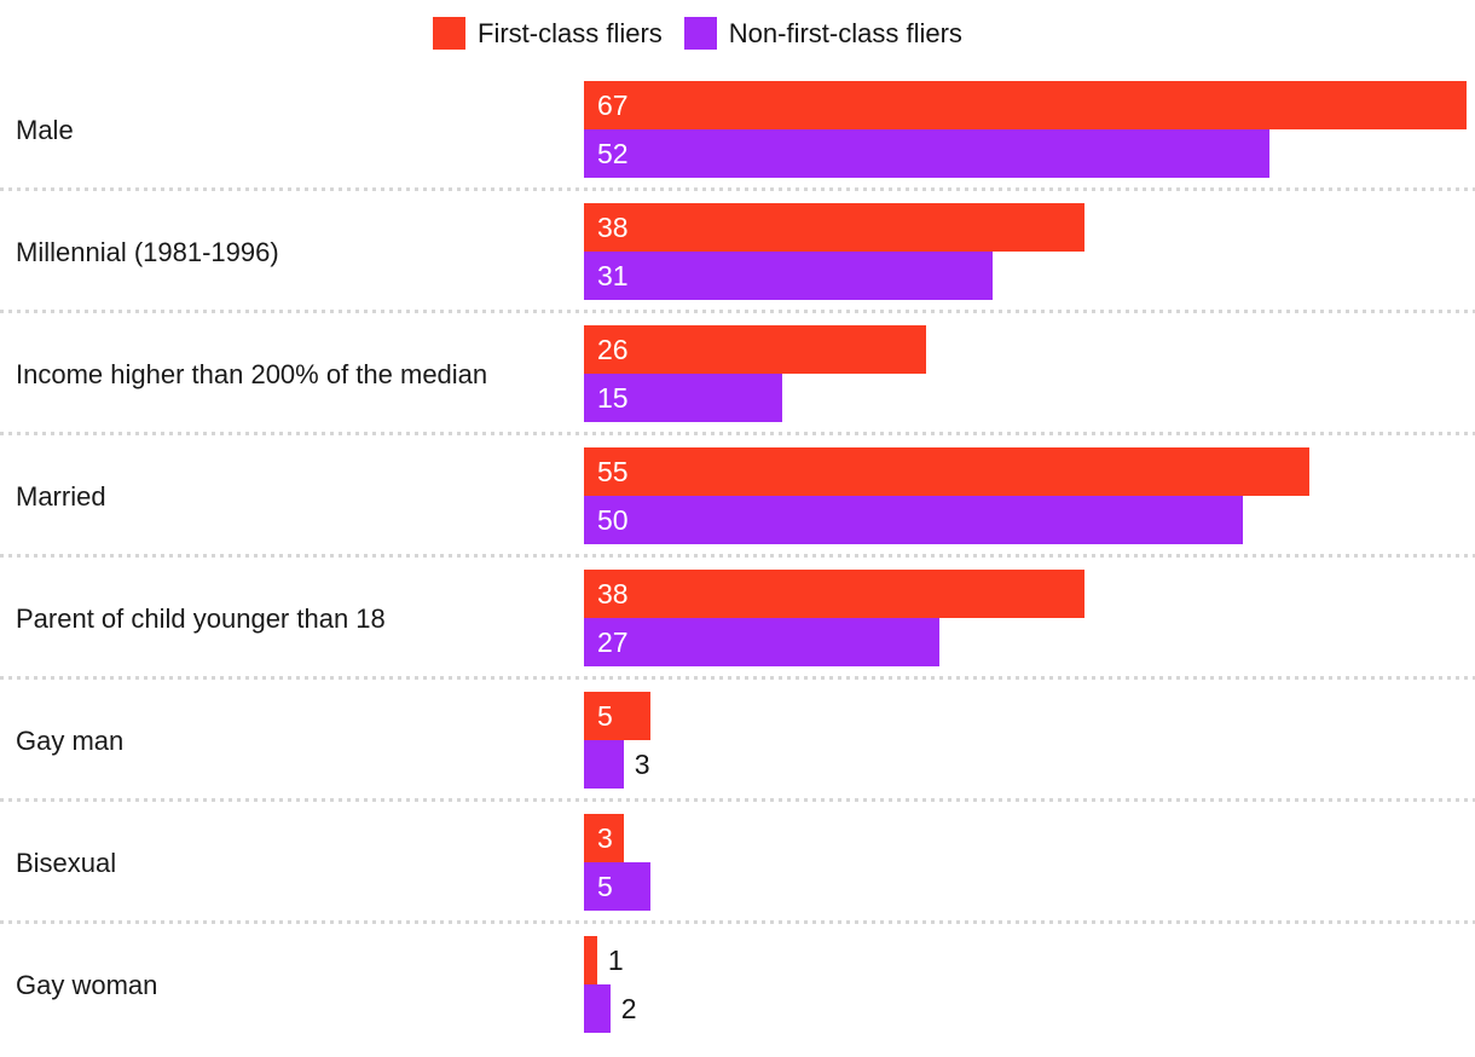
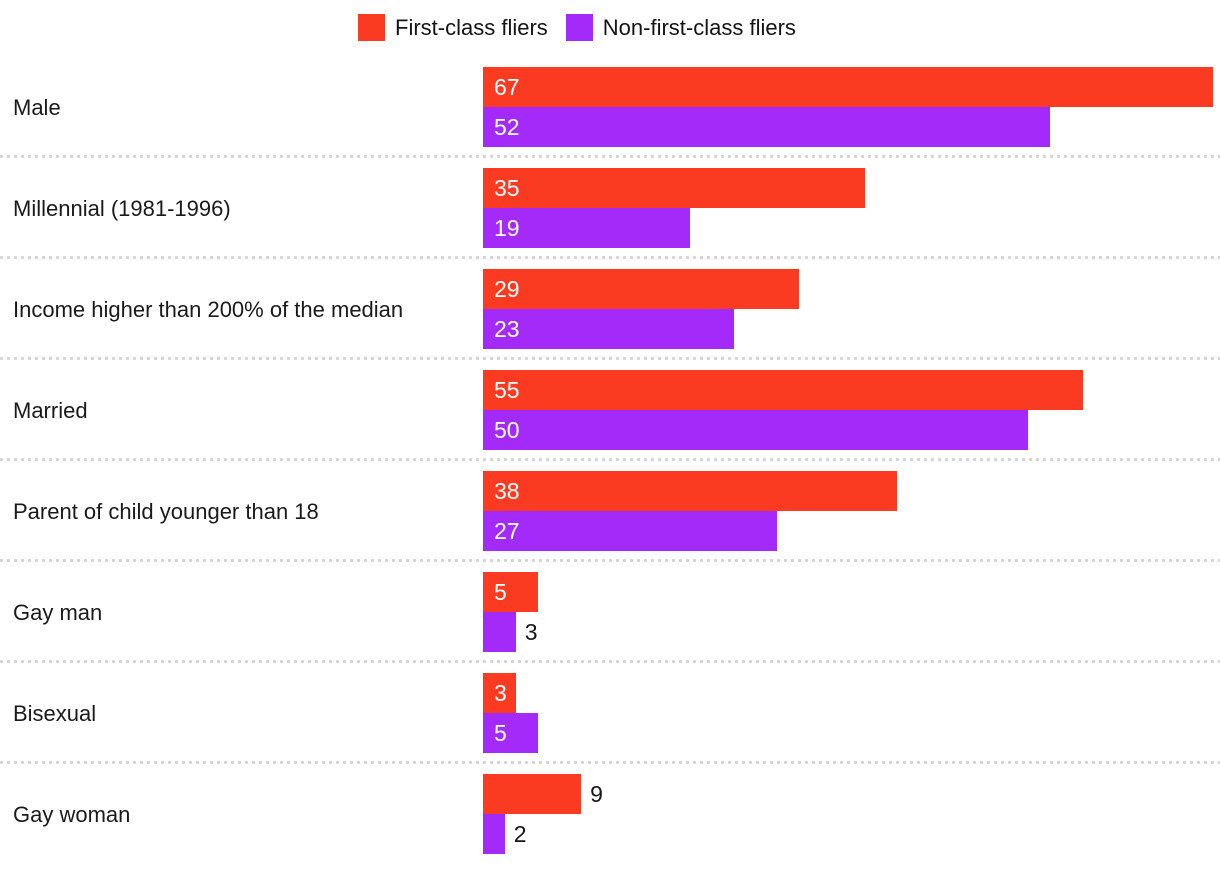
First-class fliers/Millennial (1981-1996): 38 -> 35
Non-first-class fliers/Millennial (1981-1996): 31 -> 19
First-class fliers/Income higher than 200% of the median: 26 -> 29
Non-first-class fliers/Income higher than 200% of the median: 15 -> 23
First-class fliers/Gay woman: 1 -> 9
